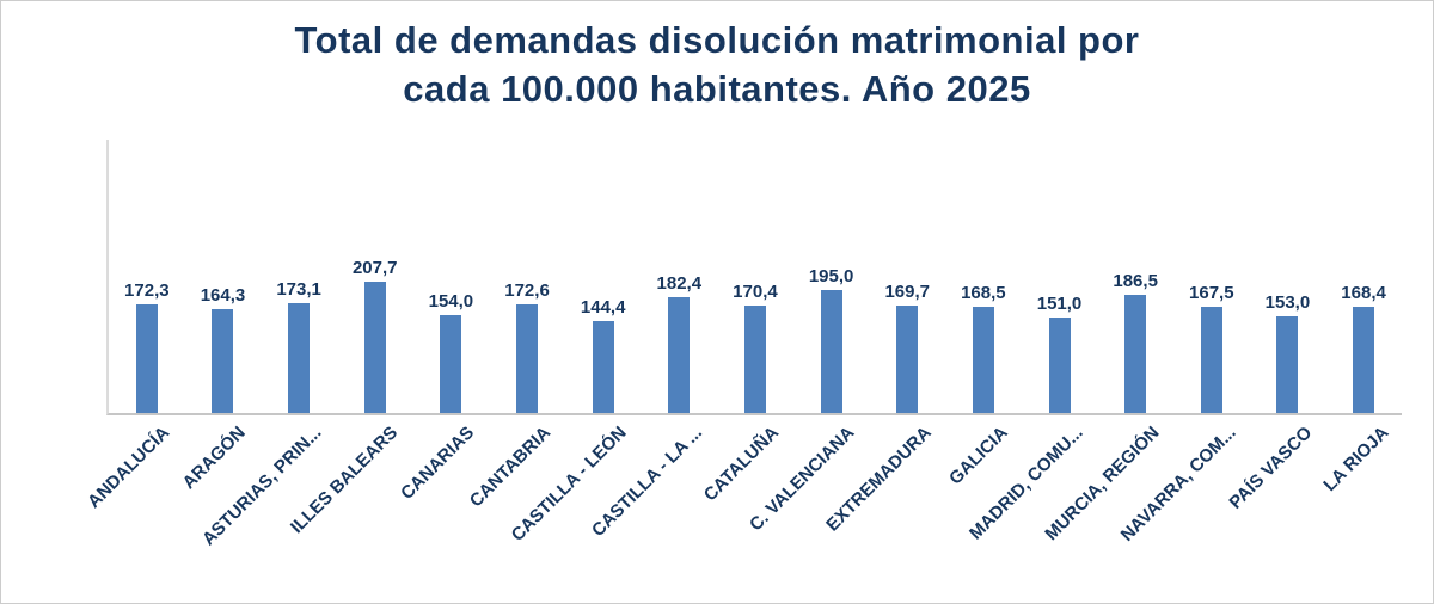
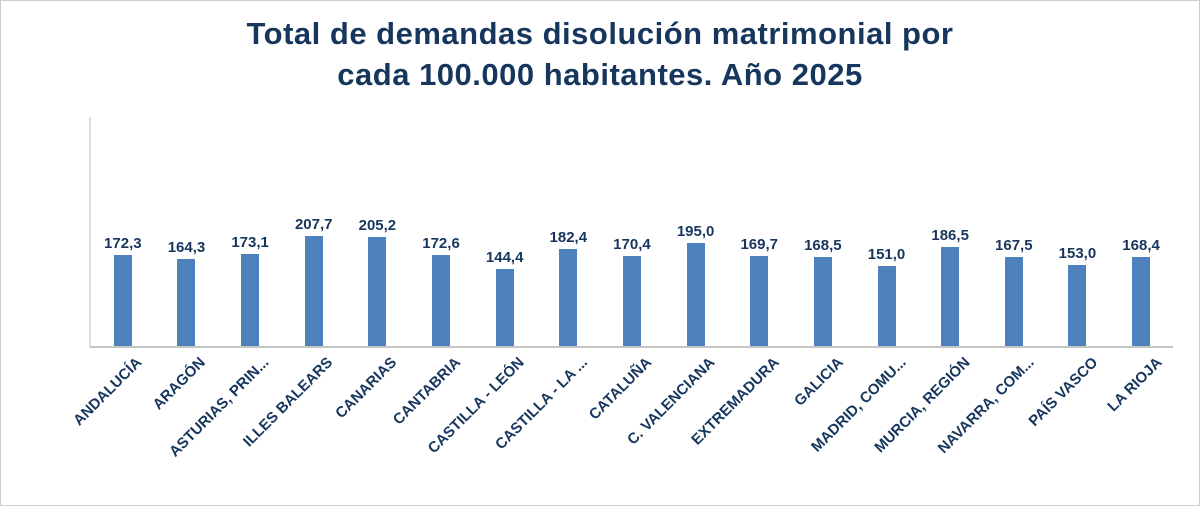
CANARIAS: 154,0 -> 205,2
